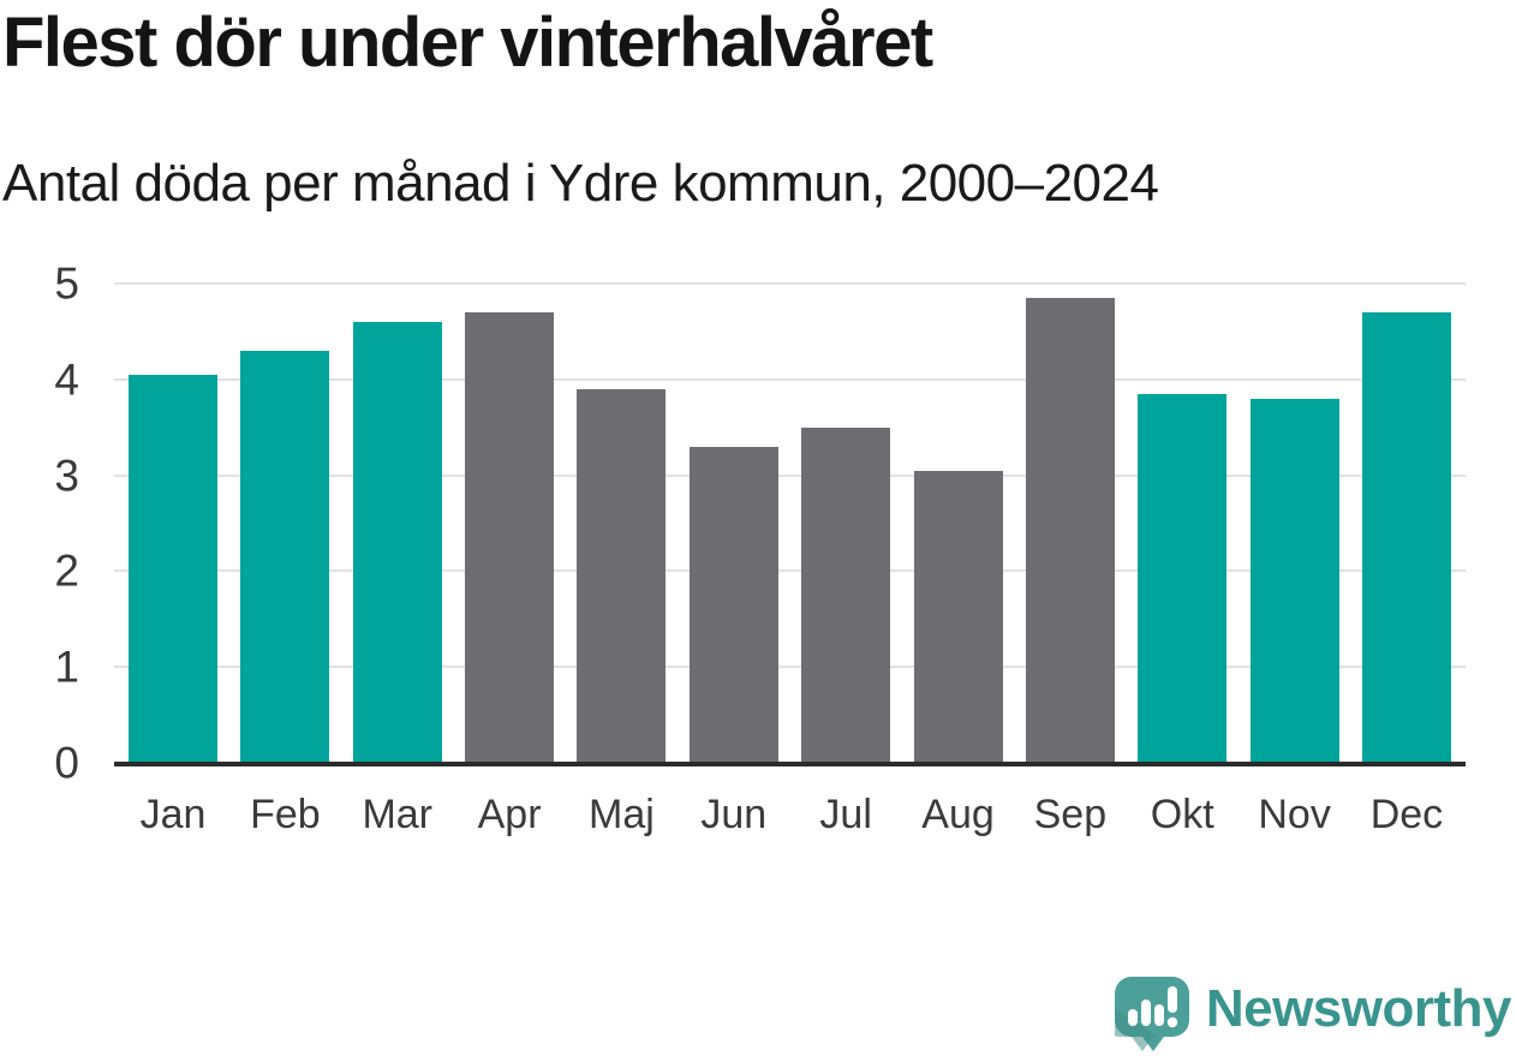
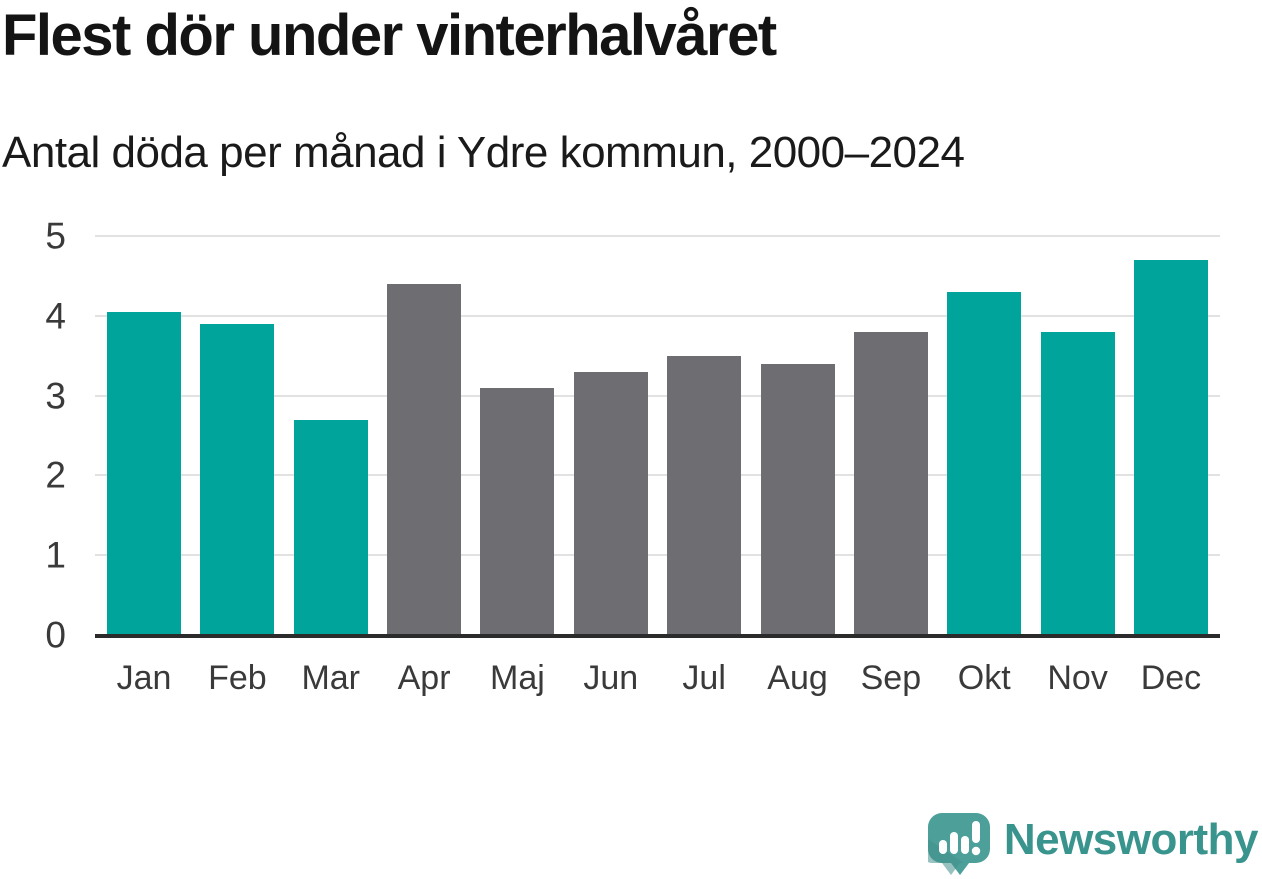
Feb: 4.3 -> 3.9
Mar: 4.6 -> 2.7
Apr: 4.7 -> 4.4
Maj: 3.9 -> 3.1
Aug: 3.0 -> 3.4
Sep: 4.8 -> 3.8
Okt: 3.9 -> 4.3
